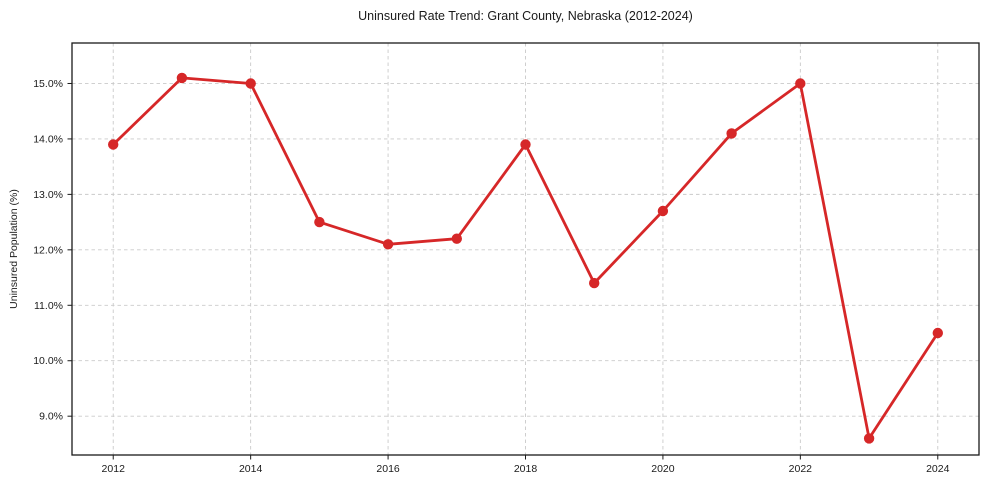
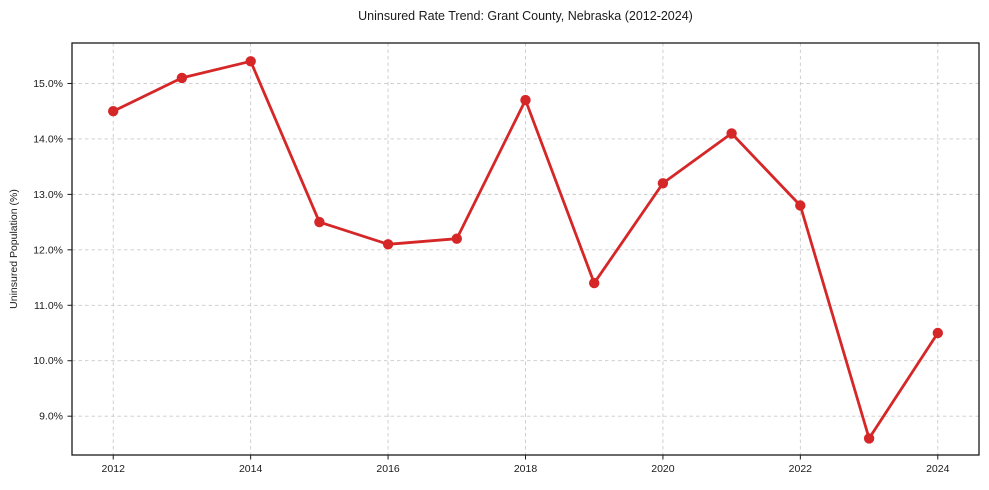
2012: 13.9% -> 14.5%
2014: 15.0% -> 15.4%
2018: 13.9% -> 14.7%
2020: 12.7% -> 13.2%
2022: 15.0% -> 12.8%
